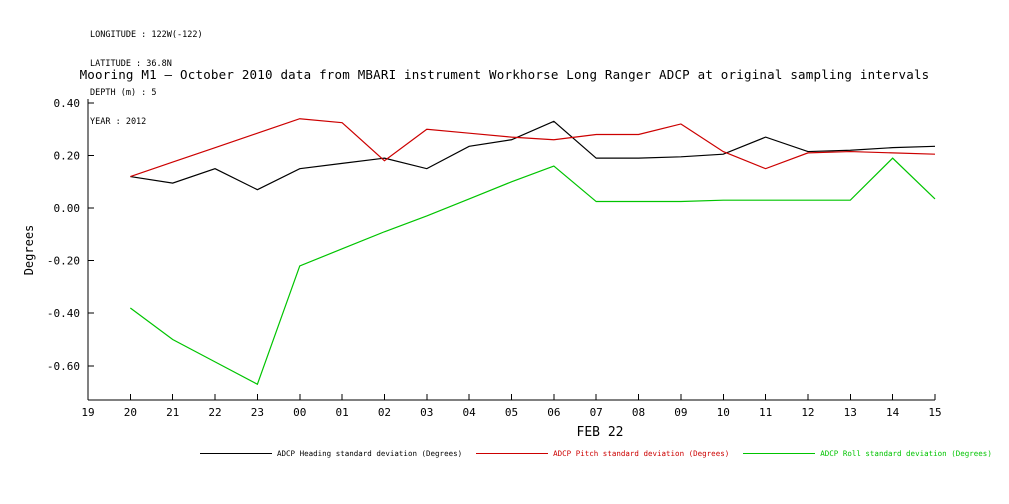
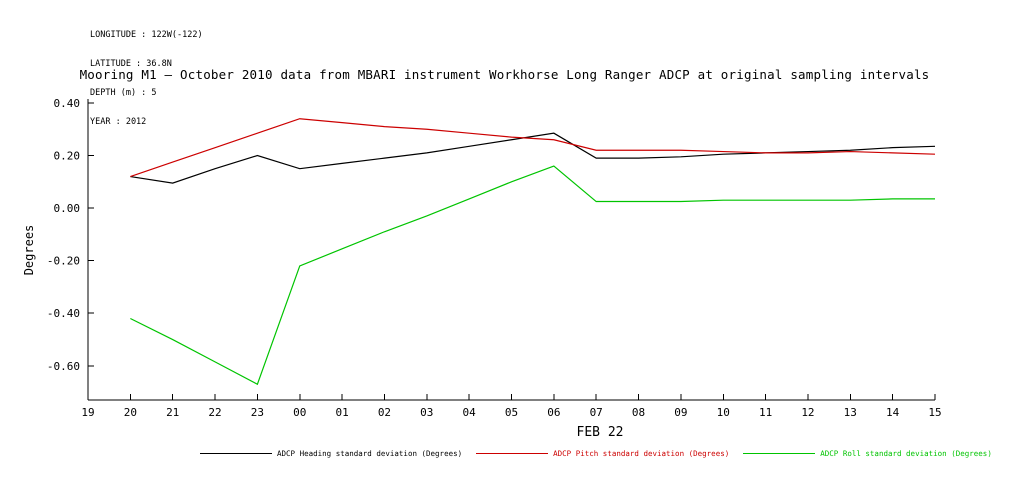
ADCP Roll standard deviation (Degrees)/20: -0.38 -> -0.42
ADCP Heading standard deviation (Degrees)/23: 0.07 -> 0.20
ADCP Pitch standard deviation (Degrees)/02: 0.18 -> 0.31
ADCP Heading standard deviation (Degrees)/03: 0.15 -> 0.21
ADCP Heading standard deviation (Degrees)/06: 0.33 -> 0.28
ADCP Pitch standard deviation (Degrees)/07: 0.28 -> 0.22
ADCP Pitch standard deviation (Degrees)/08: 0.28 -> 0.22
ADCP Pitch standard deviation (Degrees)/09: 0.32 -> 0.22
ADCP Heading standard deviation (Degrees)/11: 0.27 -> 0.21
ADCP Pitch standard deviation (Degrees)/11: 0.15 -> 0.21
ADCP Roll standard deviation (Degrees)/14: 0.19 -> 0.04
